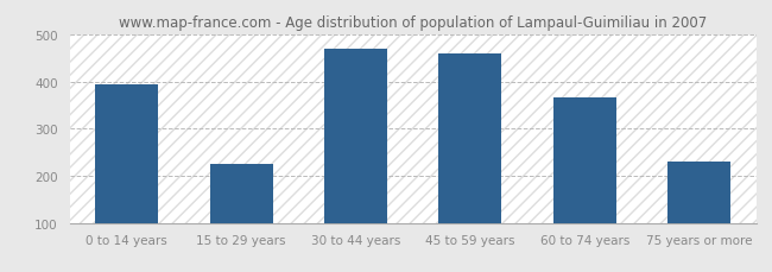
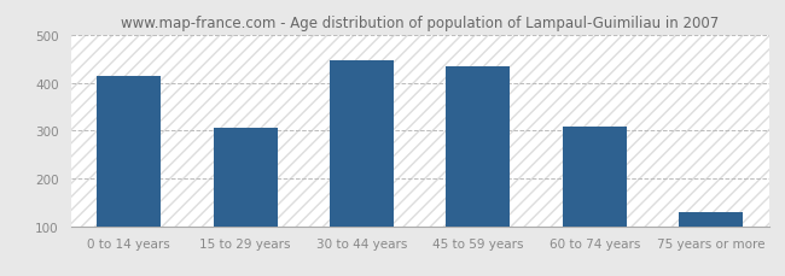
0 to 14 years: 395 -> 415
15 to 29 years: 225 -> 305
30 to 44 years: 470 -> 447
45 to 59 years: 460 -> 433
60 to 74 years: 365 -> 308
75 years or more: 230 -> 128
